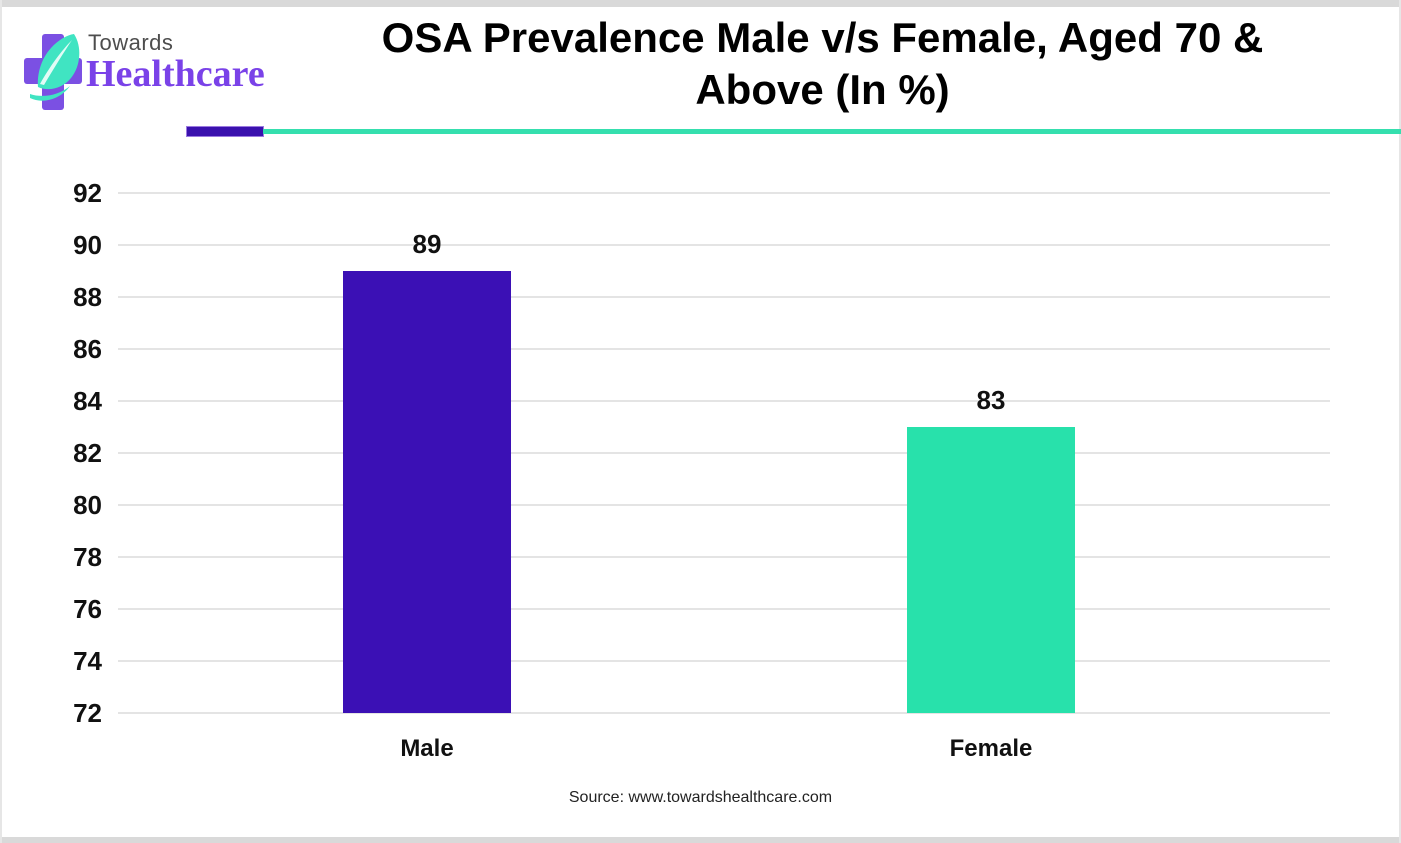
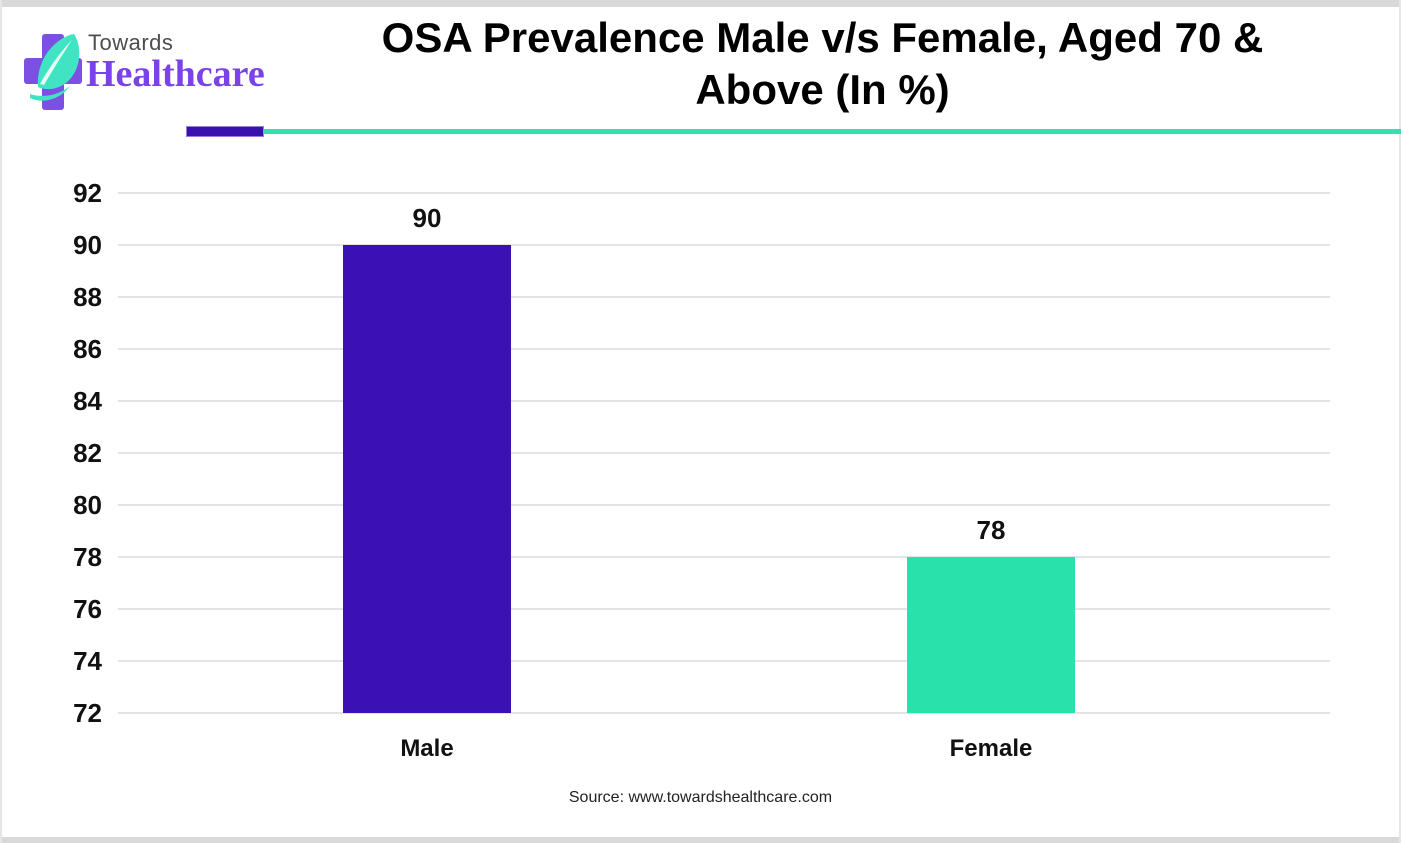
Male: 89 -> 90
Female: 83 -> 78
